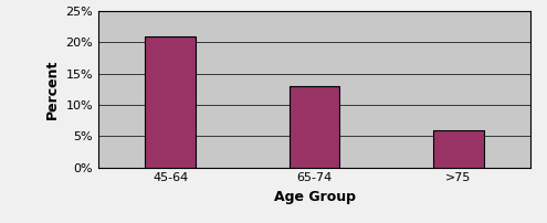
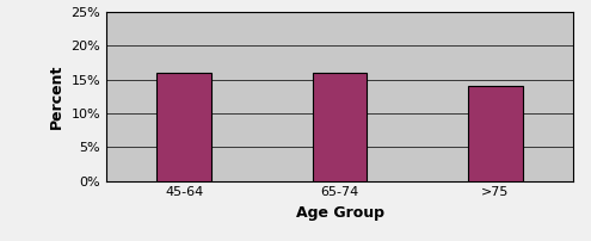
45-64: 21% -> 16%
65-74: 13% -> 16%
>75: 6% -> 14%
